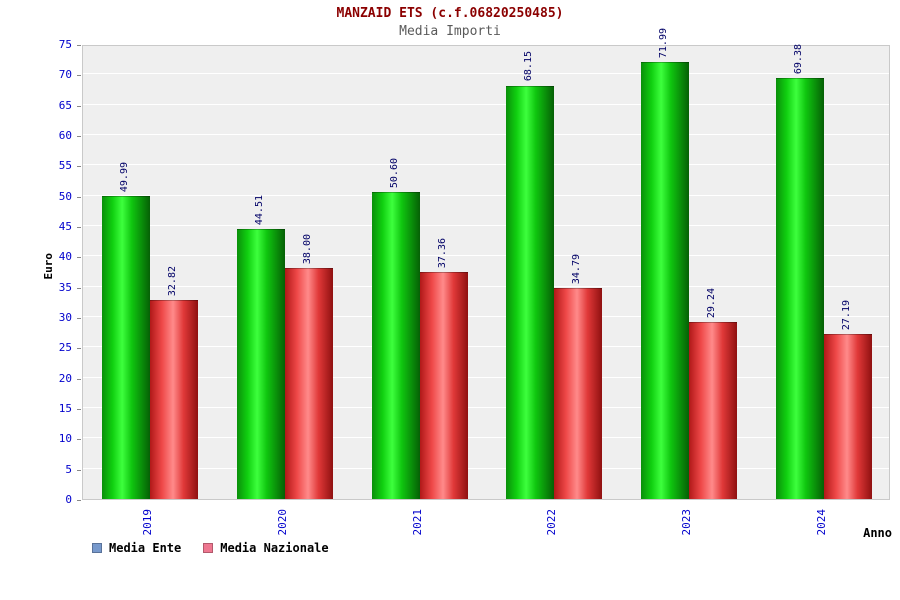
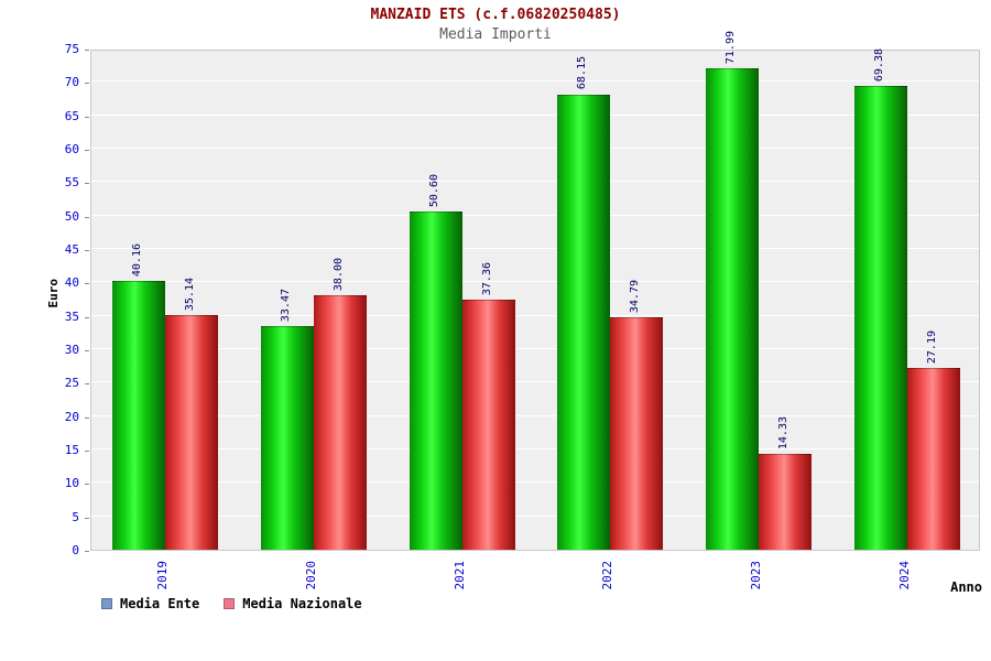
Media Ente/2019: 49.99 -> 40.16
Media Nazionale/2019: 32.82 -> 35.14
Media Ente/2020: 44.51 -> 33.47
Media Nazionale/2023: 29.24 -> 14.33
